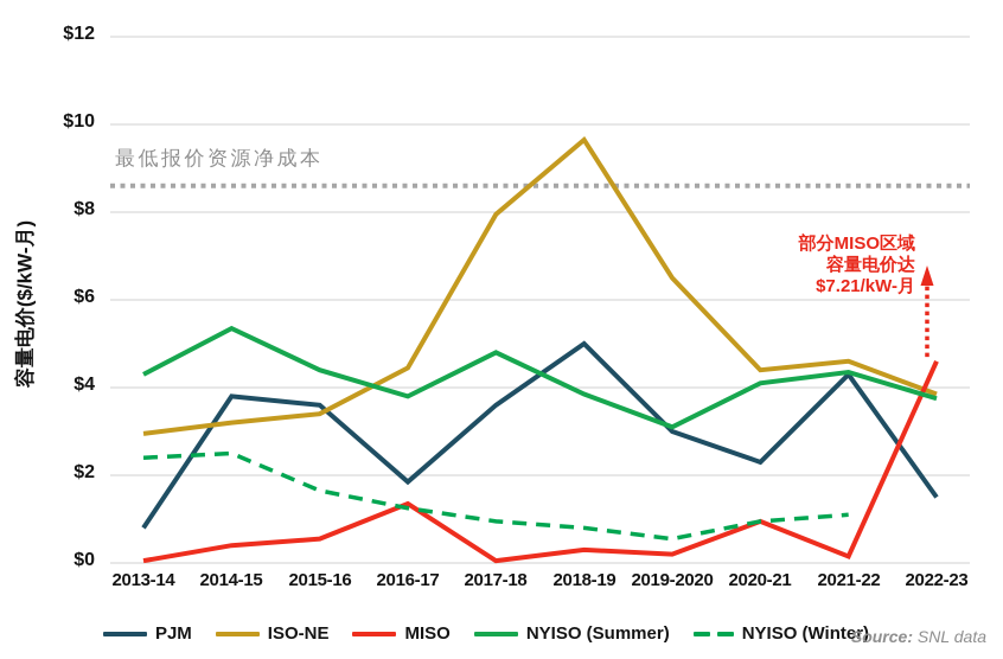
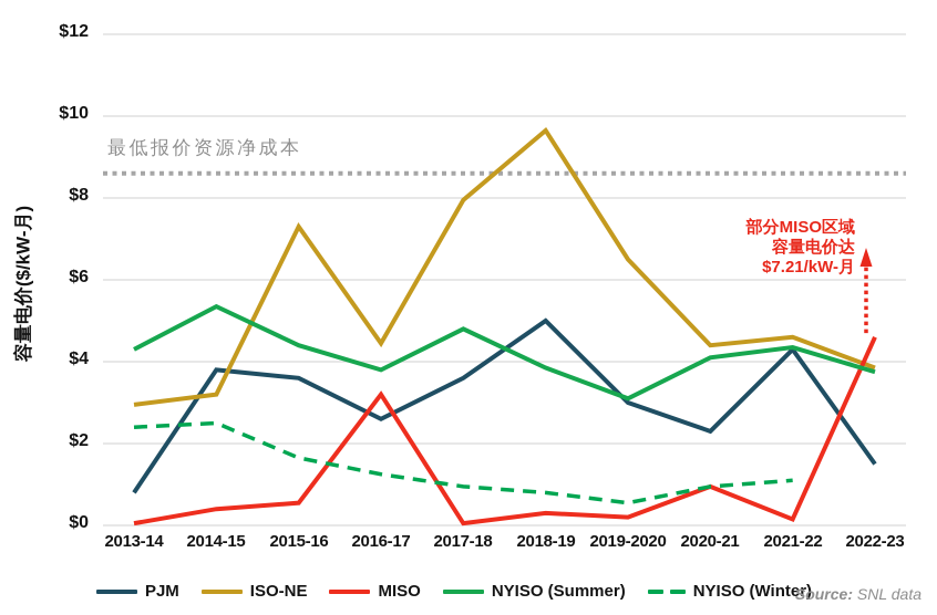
ISO-NE/2015-16: $3.4 -> $7.3
PJM/2016-17: $1.9 -> $2.6
MISO/2016-17: $1.4 -> $3.2
